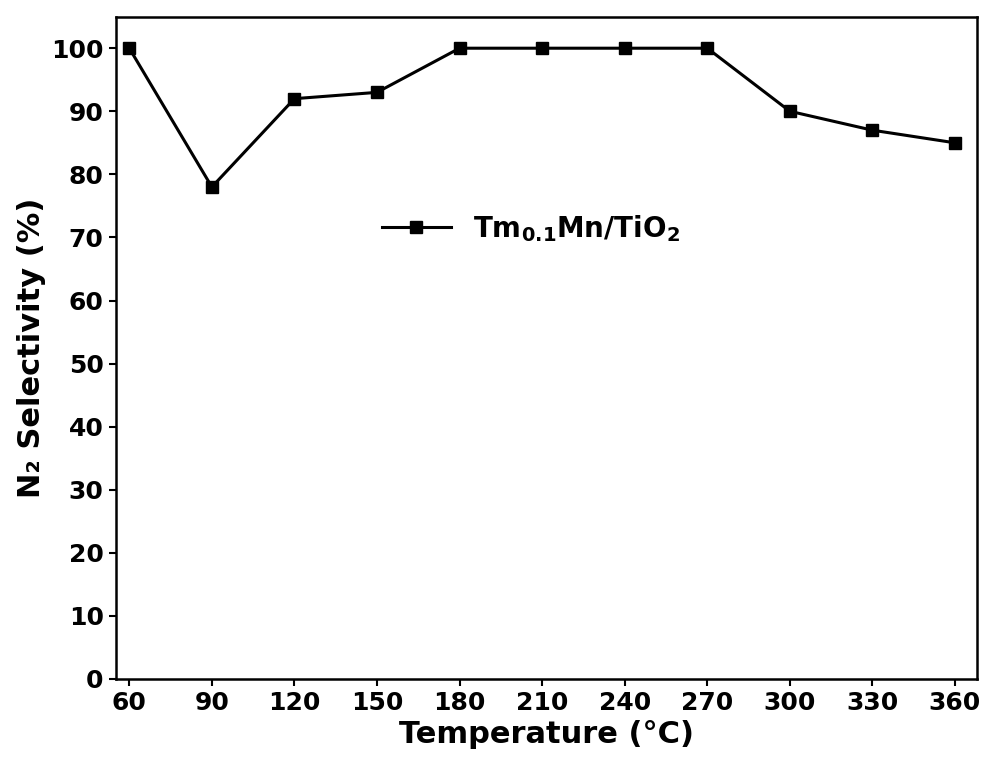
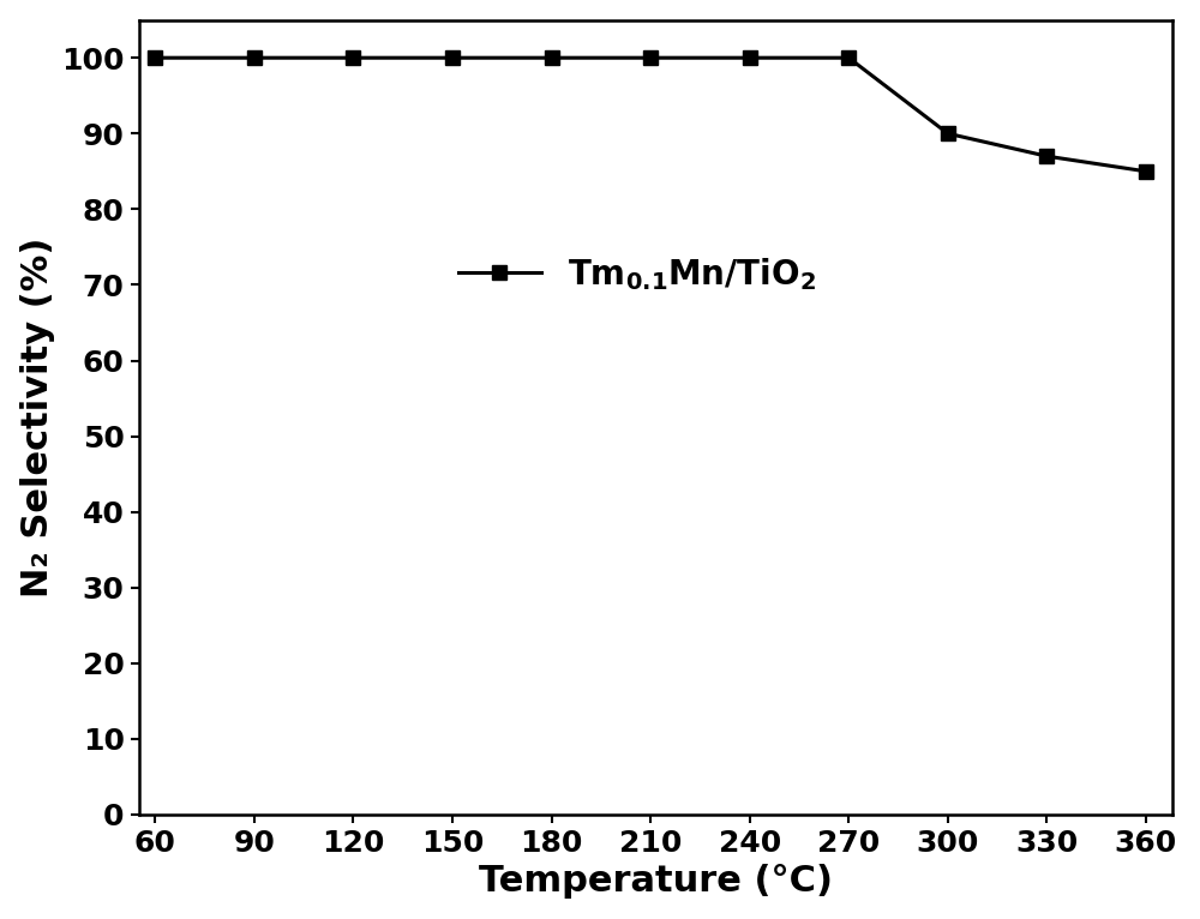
90: 78 -> 100
120: 92 -> 100
150: 93 -> 100
